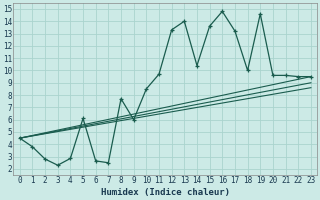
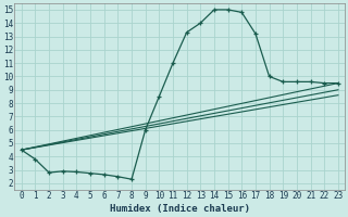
3: 2.3 -> 2.9
5: 6.1 -> 2.8
8: 7.7 -> 2.3
11: 9.7 -> 11.0
14: 10.4 -> 15.0
15: 13.6 -> 15.0
19: 14.6 -> 9.6
